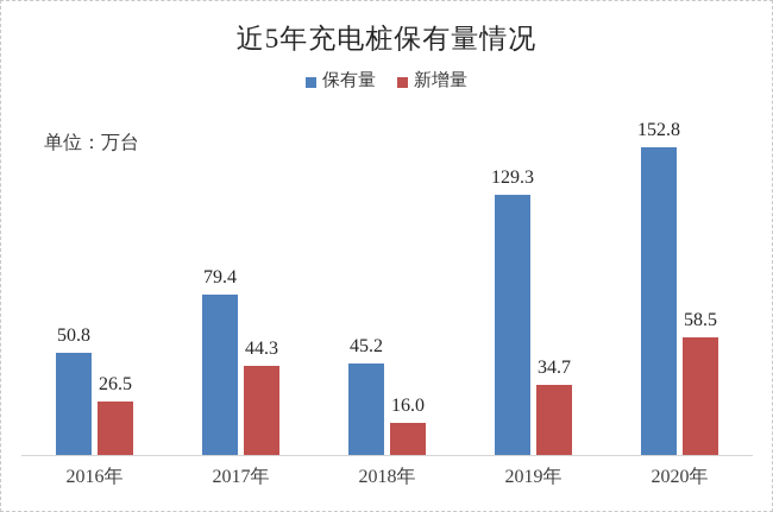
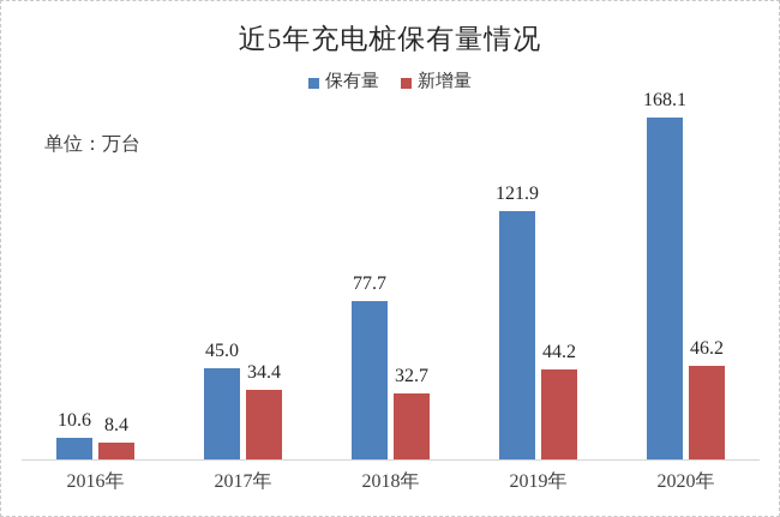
保有量/2016年: 50.8 -> 10.6
新增量/2016年: 26.5 -> 8.4
保有量/2017年: 79.4 -> 45.0
新增量/2017年: 44.3 -> 34.4
保有量/2018年: 45.2 -> 77.7
新增量/2018年: 16.0 -> 32.7
保有量/2019年: 129.3 -> 121.9
新增量/2019年: 34.7 -> 44.2
保有量/2020年: 152.8 -> 168.1
新增量/2020年: 58.5 -> 46.2
